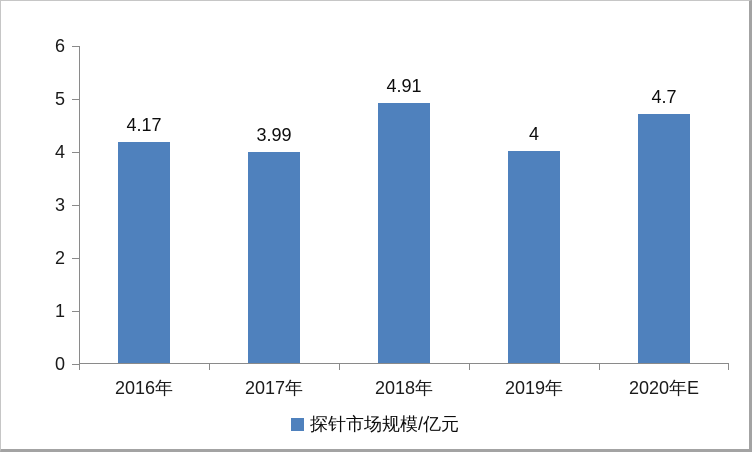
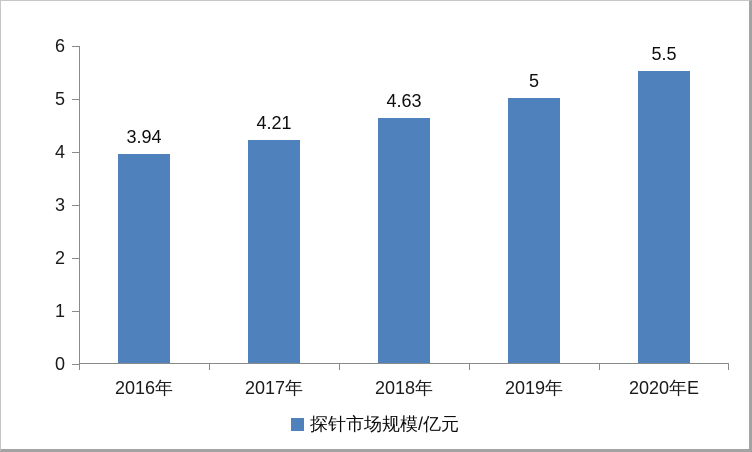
2016年: 4.17 -> 3.94
2017年: 3.99 -> 4.21
2018年: 4.91 -> 4.63
2019年: 4 -> 5
2020年E: 4.7 -> 5.5
